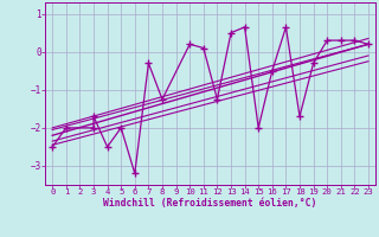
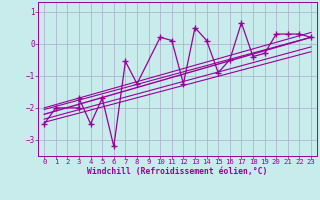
5: -2.00 -> -1.70
7: -0.30 -> -0.55
14: 0.65 -> 0.10
15: -2.00 -> -0.90
18: -1.70 -> -0.40
